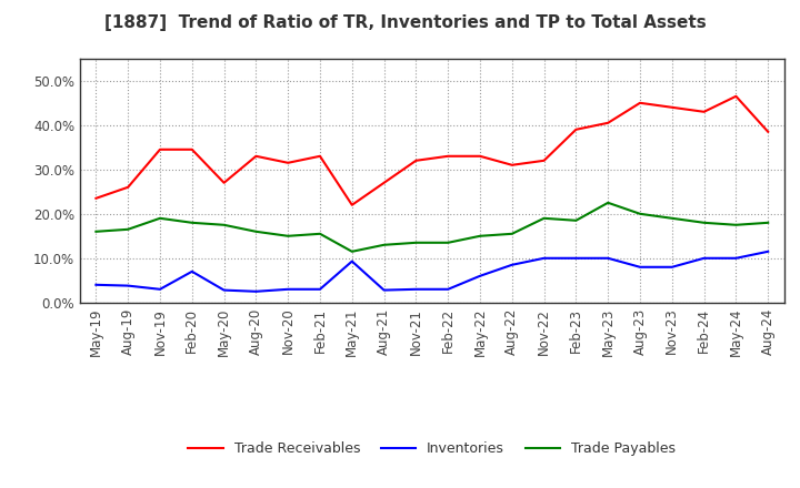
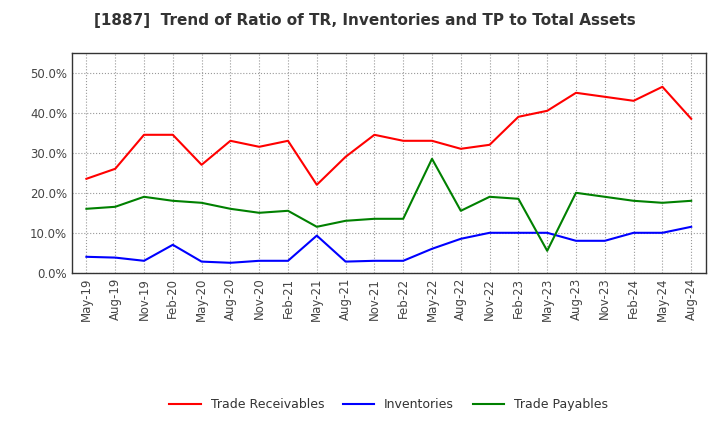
Trade Receivables/Aug-21: 27.0% -> 29.0%
Trade Receivables/Nov-21: 32.0% -> 34.5%
Trade Payables/May-22: 15.0% -> 28.5%
Trade Payables/May-23: 22.5% -> 5.5%
